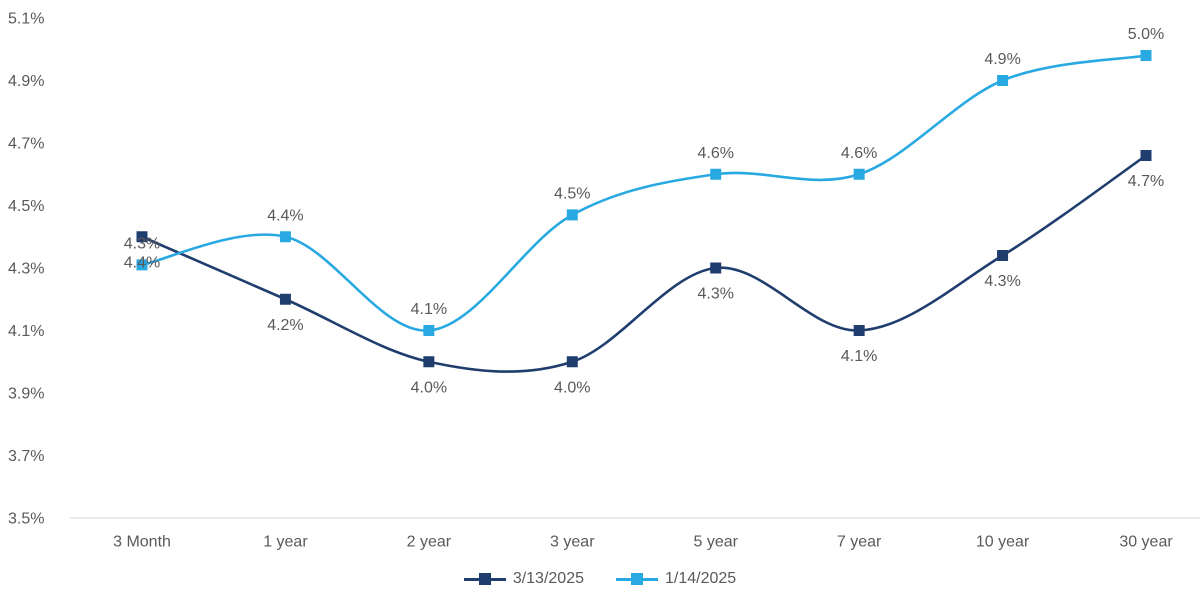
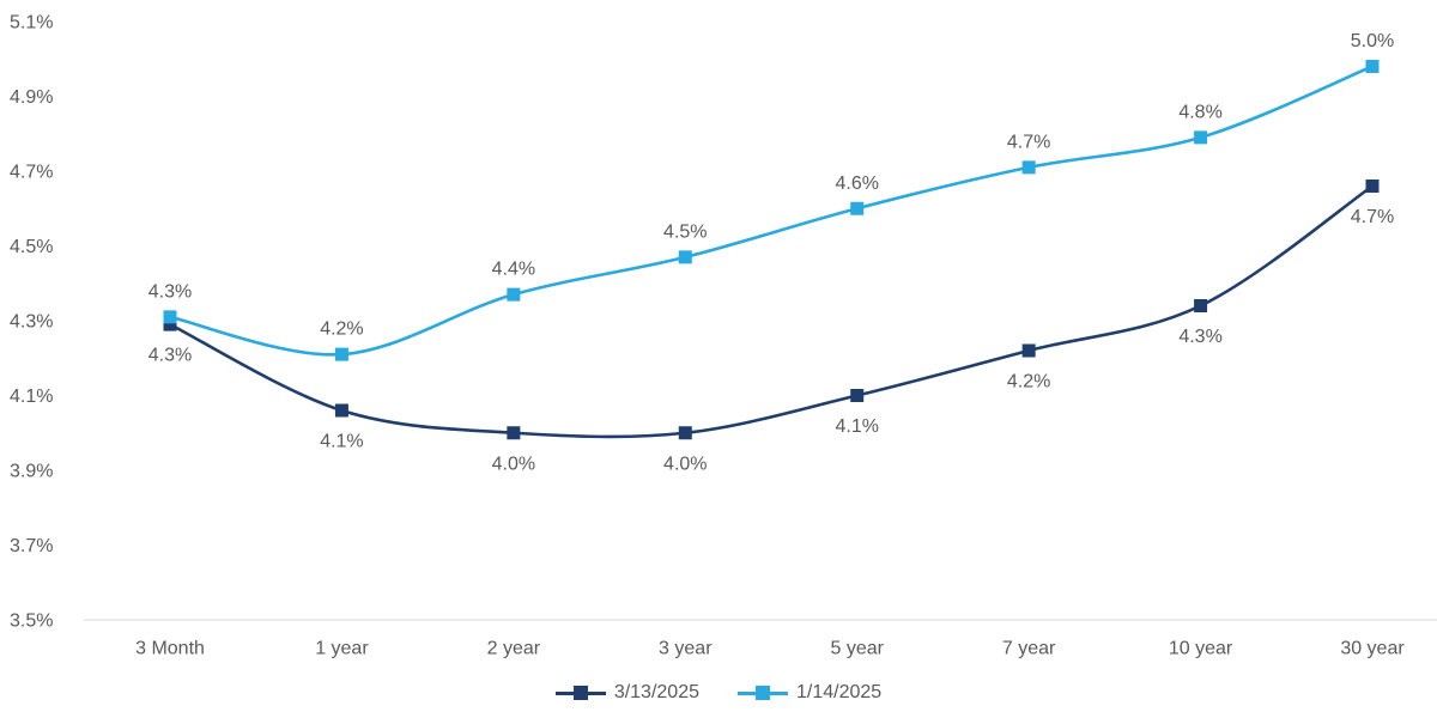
3/13/2025/3 Month: 4.4% -> 4.3%
3/13/2025/1 year: 4.2% -> 4.1%
1/14/2025/1 year: 4.4% -> 4.2%
1/14/2025/2 year: 4.1% -> 4.4%
3/13/2025/5 year: 4.3% -> 4.1%
3/13/2025/7 year: 4.1% -> 4.2%
1/14/2025/7 year: 4.6% -> 4.7%
1/14/2025/10 year: 4.9% -> 4.8%
